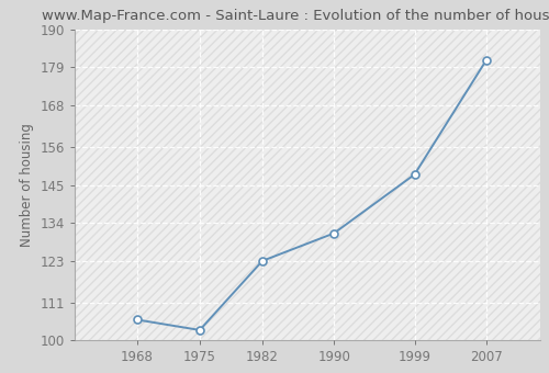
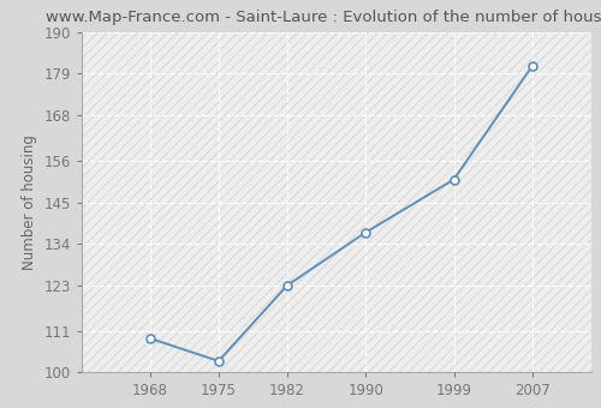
1968: 106 -> 109
1990: 131 -> 137
1999: 148 -> 151
